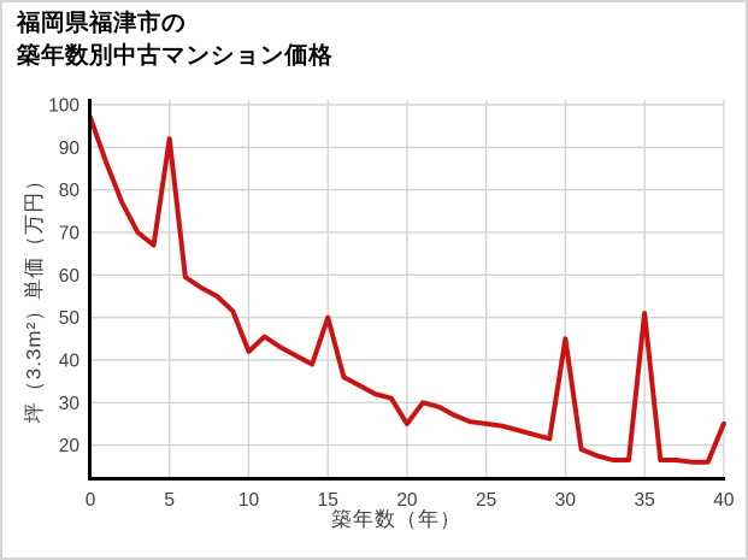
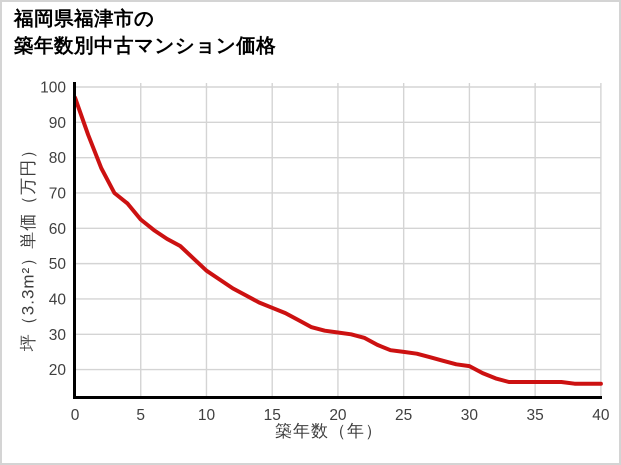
5: 92 -> 62
10: 42 -> 48
15: 50 -> 38
20: 25 -> 30
30: 45 -> 21
35: 51 -> 16
40: 25 -> 16
